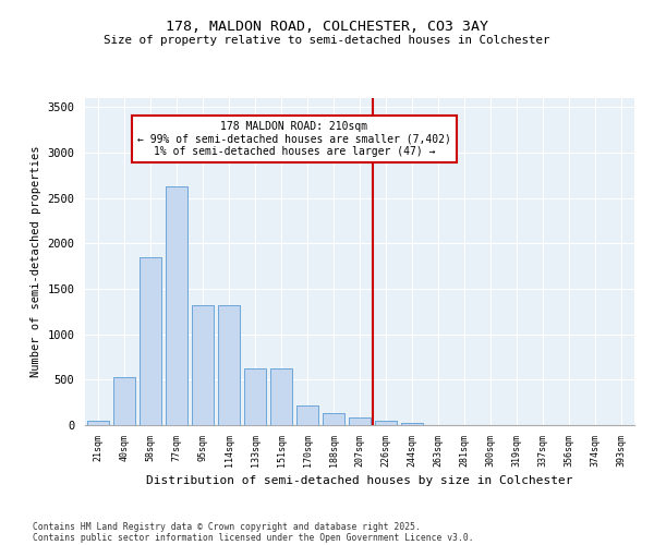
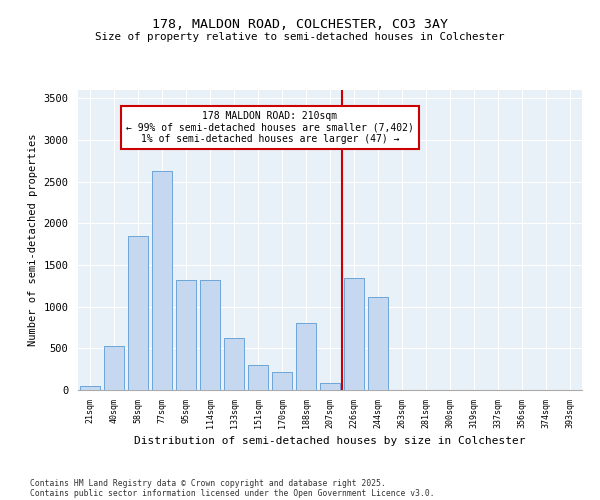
151sqm: 630 -> 300
188sqm: 130 -> 800
226sqm: 50 -> 1340
244sqm: 20 -> 1120
